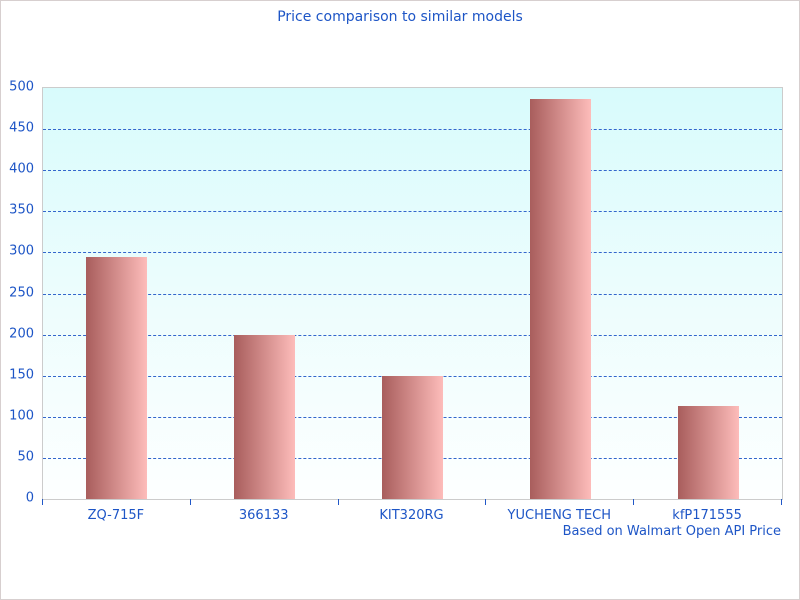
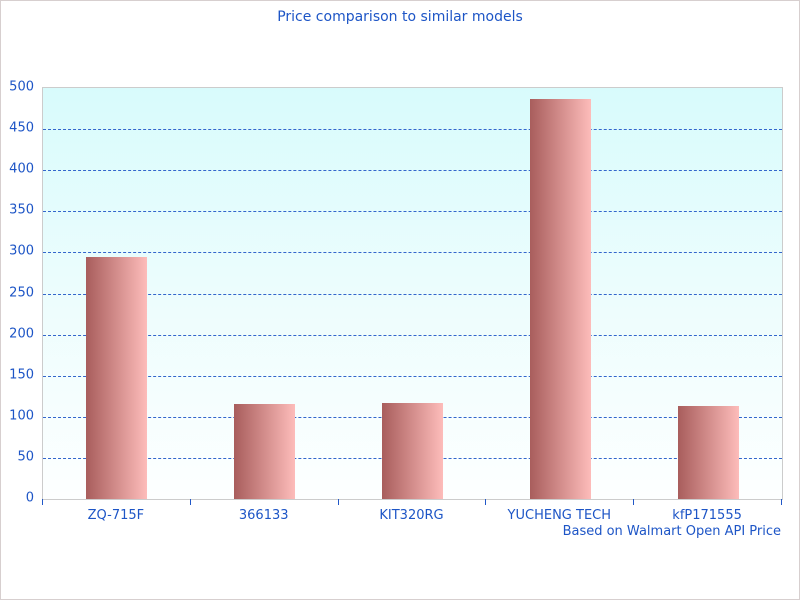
366133: 200 -> 120
KIT320RG: 150 -> 120
